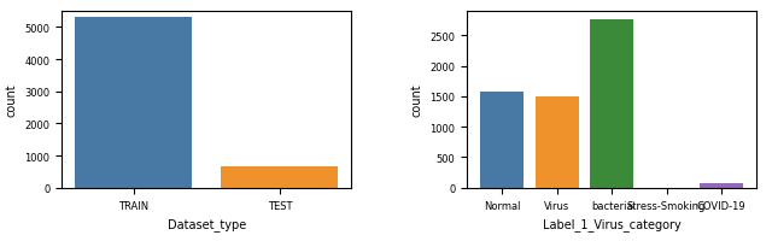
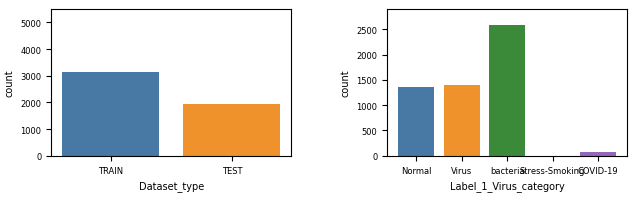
TRAIN: 5300 -> 3150
TEST: 660 -> 1950
Normal: 1580 -> 1360
Virus: 1500 -> 1400
bacteria: 2770 -> 2580
